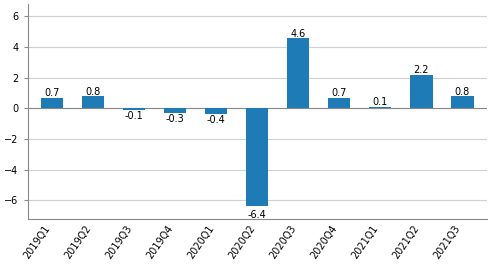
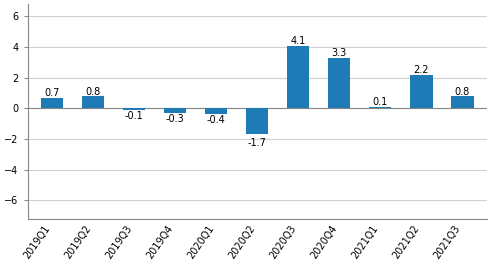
2020Q2: -6.4 -> -1.7
2020Q3: 4.6 -> 4.1
2020Q4: 0.7 -> 3.3
